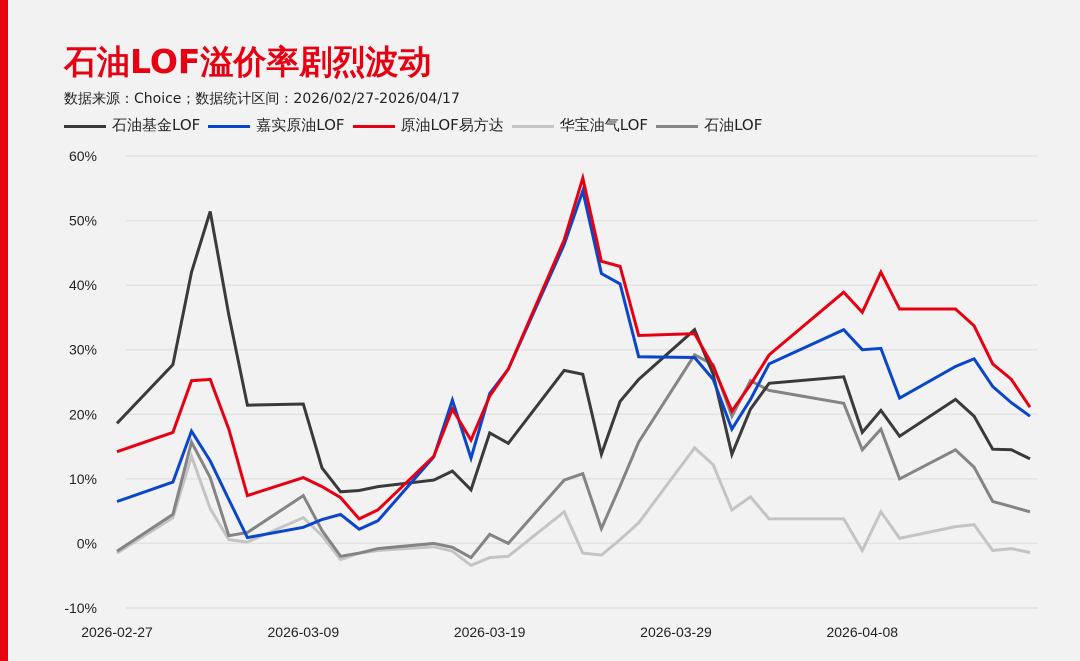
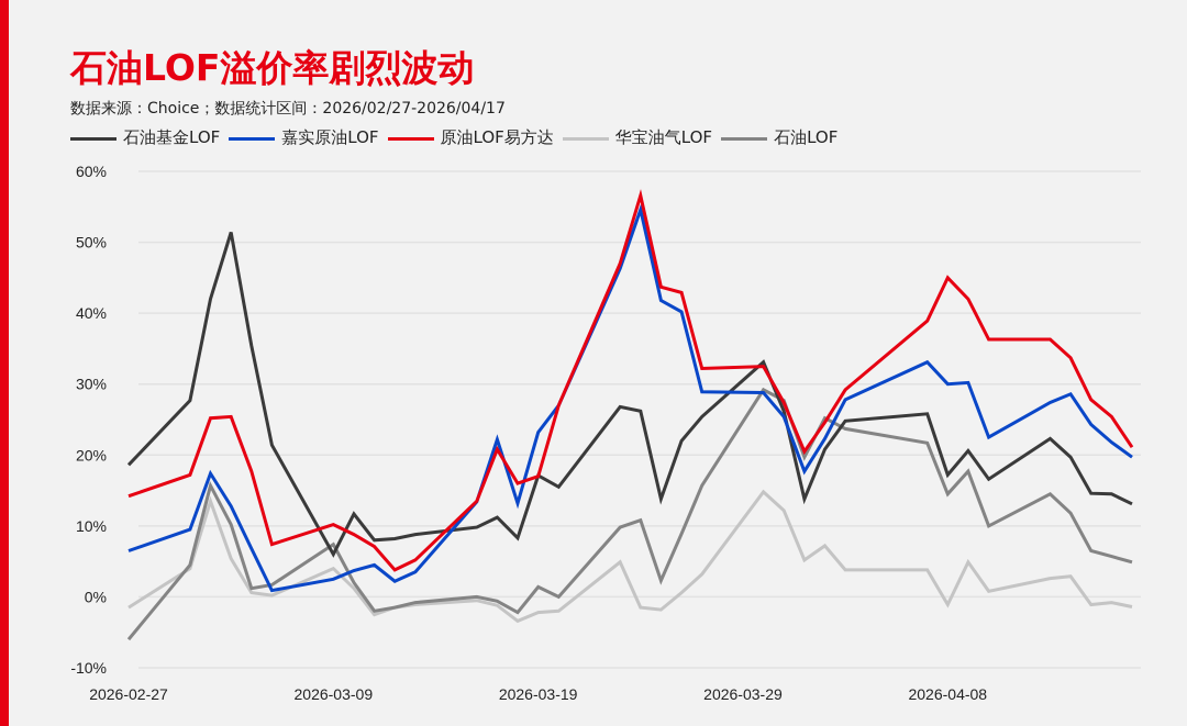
石油LOF/2026-02-27: -1% -> -6%
石油基金LOF/2026-03-09: 22% -> 6%
原油LOF易方达/2026-03-19: 23% -> 17%
原油LOF易方达/2026-04-08: 36% -> 45%
